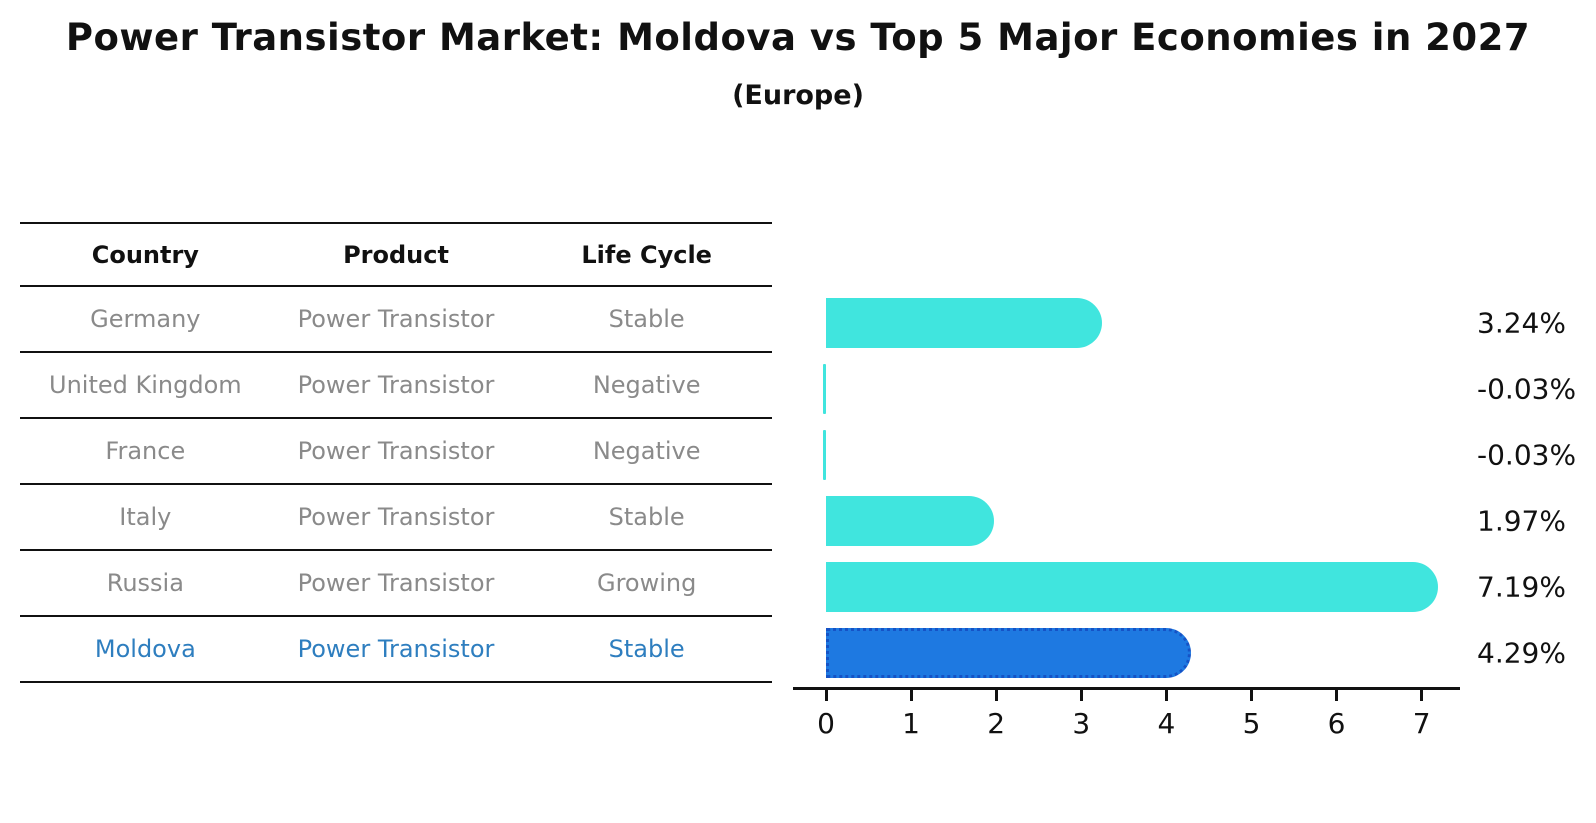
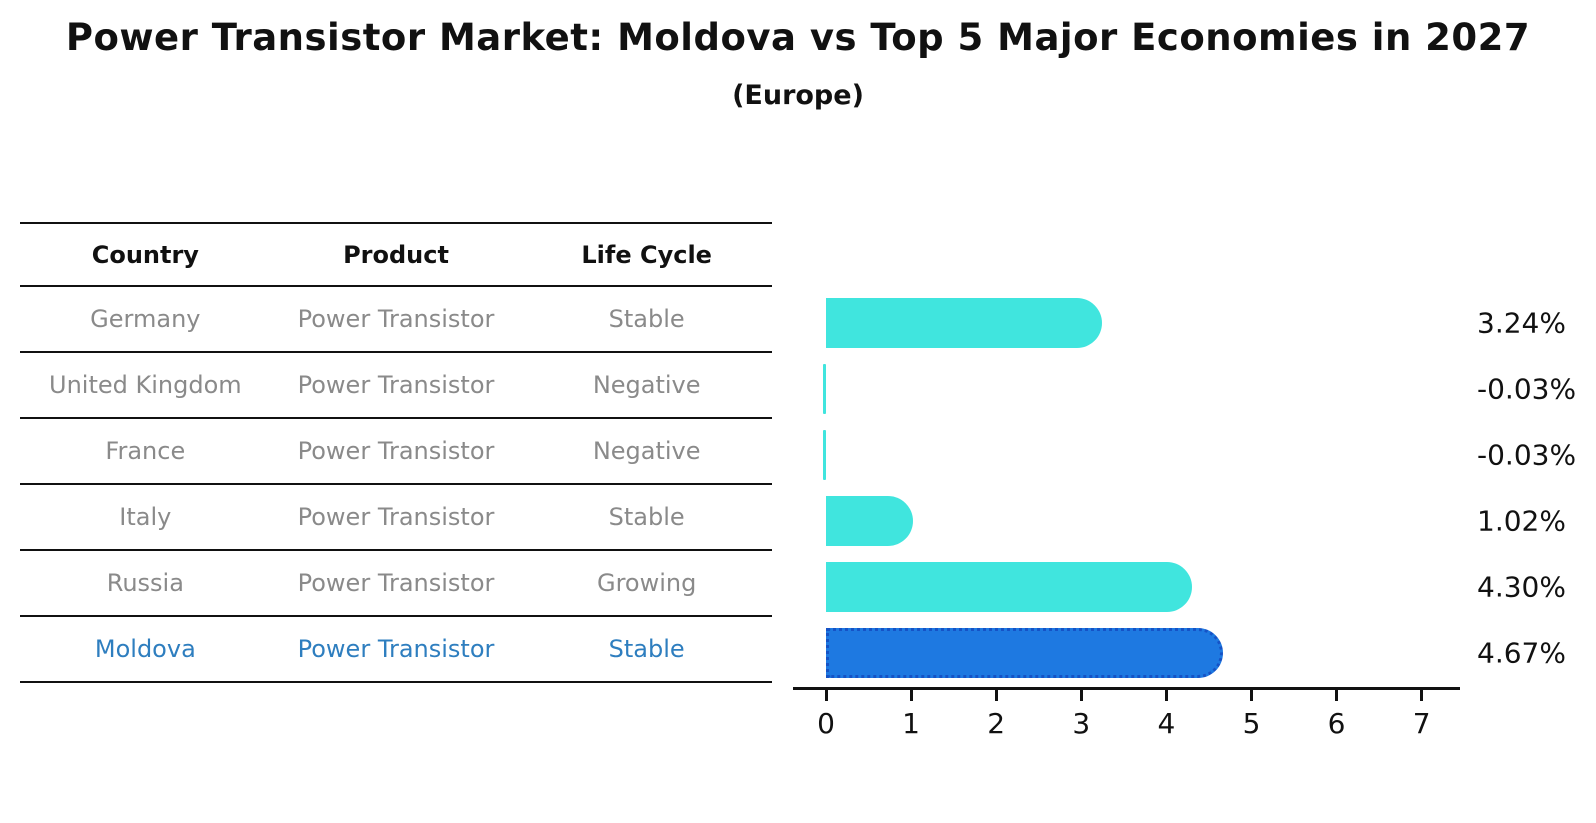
Italy: 1.97% -> 1.02%
Russia: 7.19% -> 4.30%
Moldova: 4.29% -> 4.67%
